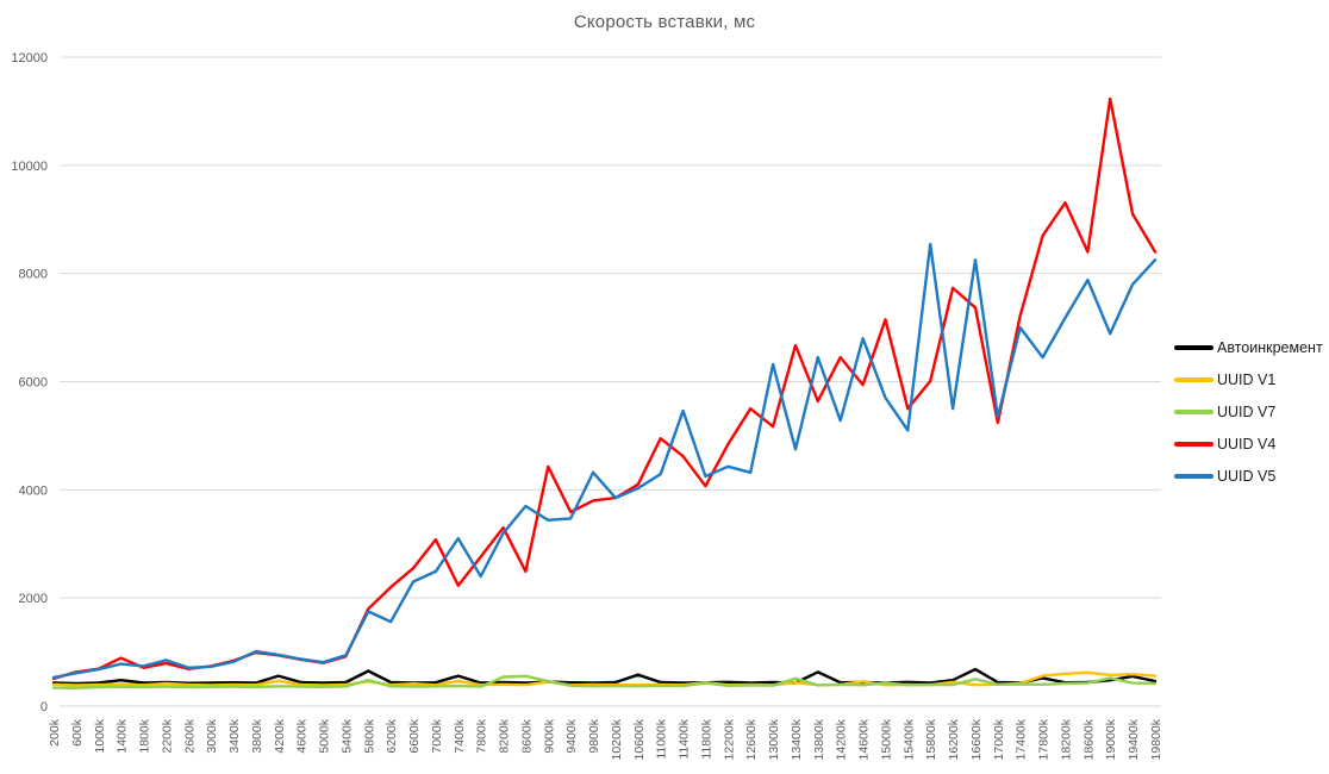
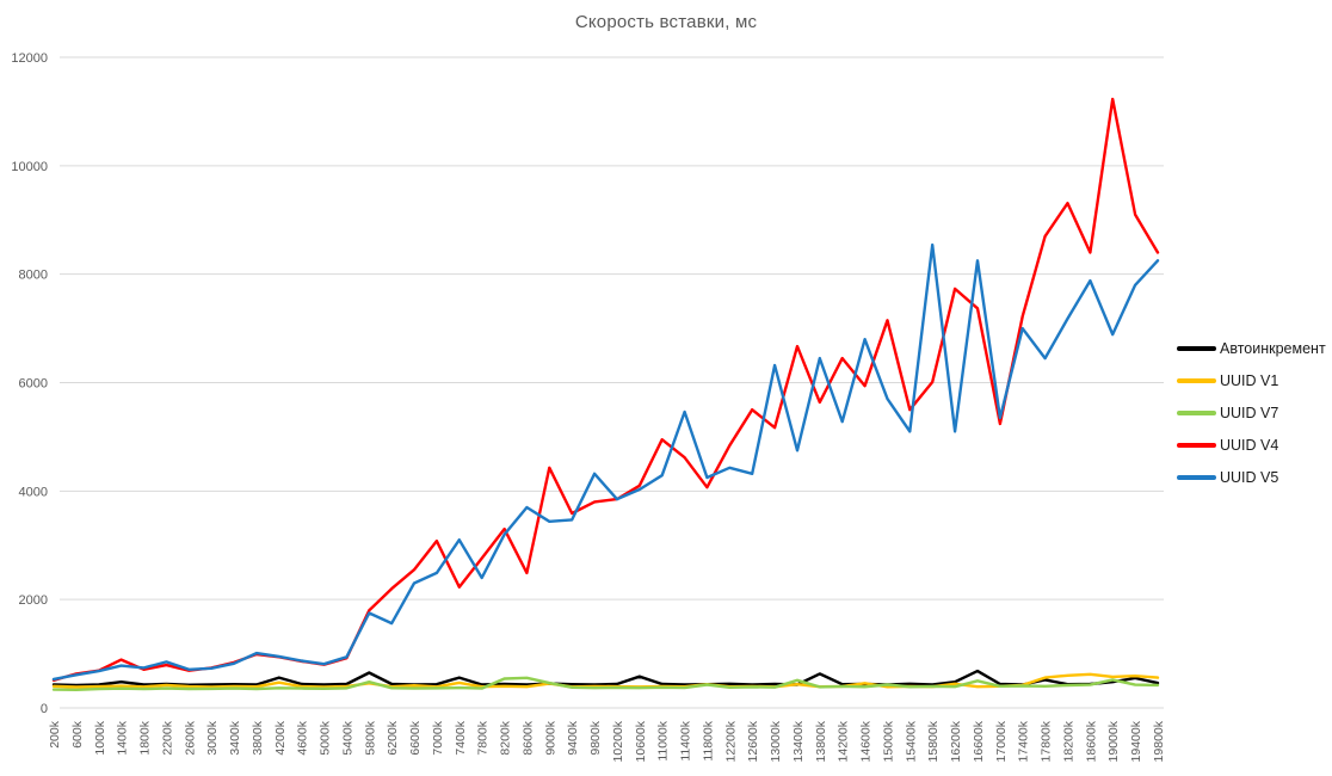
UUID V5/16200k: 5500 -> 5100
